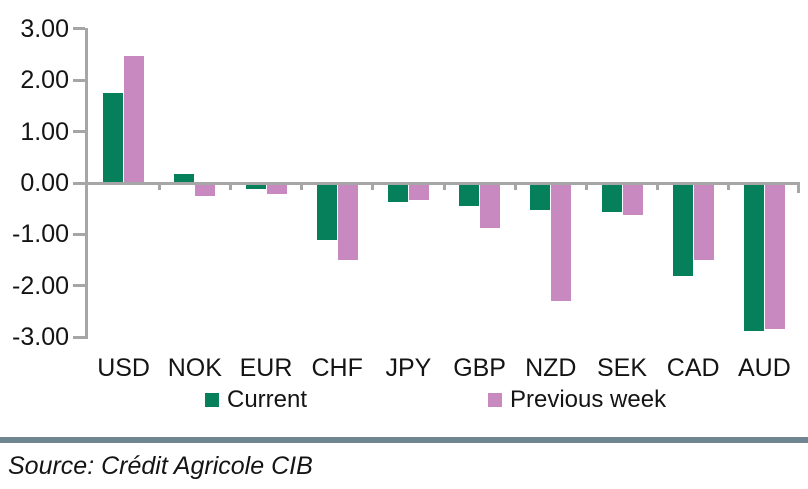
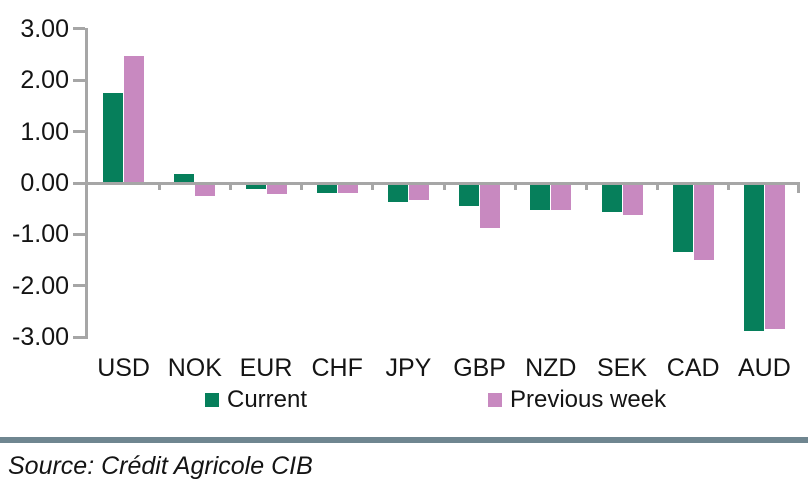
Current/CHF: -1.1 -> -0.2
Previous week/CHF: -1.5 -> -0.2
Previous week/NZD: -2.3 -> -0.5
Current/CAD: -1.8 -> -1.4
